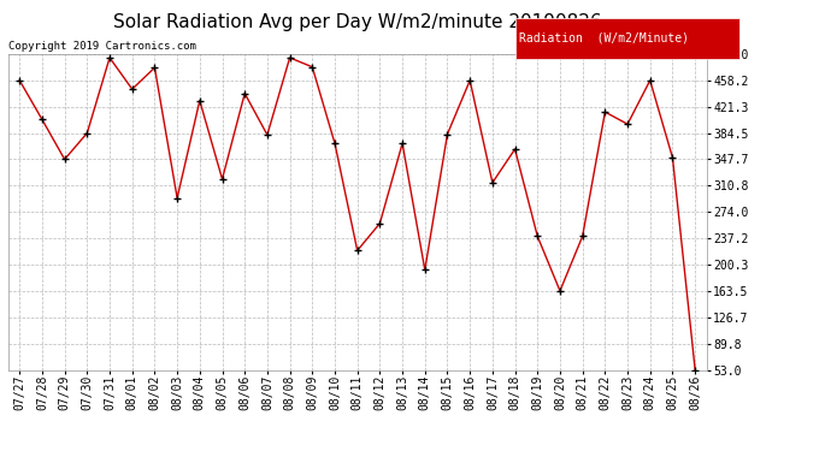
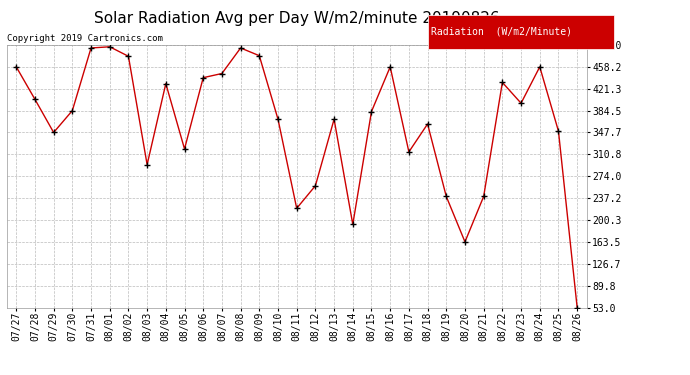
08/01: 446 -> 492
08/07: 382 -> 447
08/22: 414 -> 432
